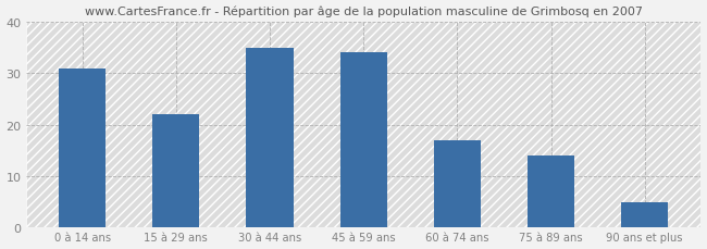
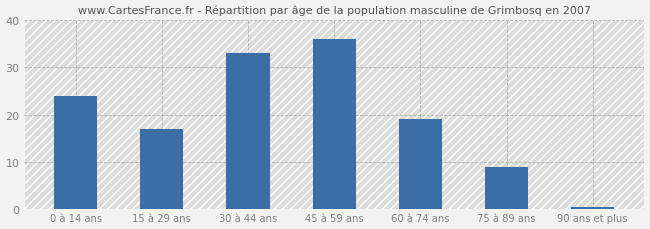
0 à 14 ans: 31.0 -> 24.0
15 à 29 ans: 22.0 -> 17.0
30 à 44 ans: 35.0 -> 33.0
45 à 59 ans: 34.0 -> 36.0
60 à 74 ans: 17.0 -> 19.0
75 à 89 ans: 14.0 -> 9.0
90 ans et plus: 5.0 -> 0.5
